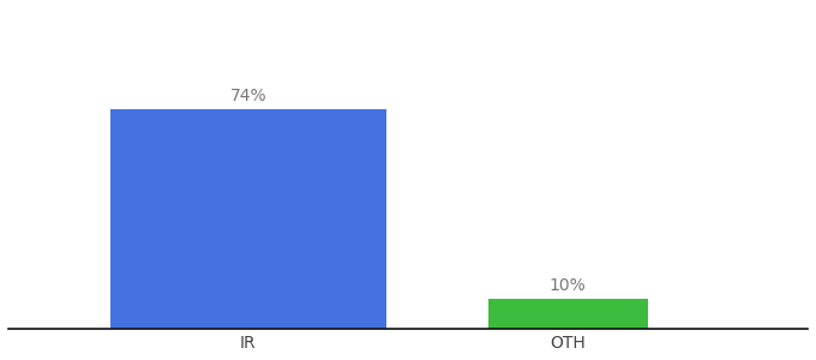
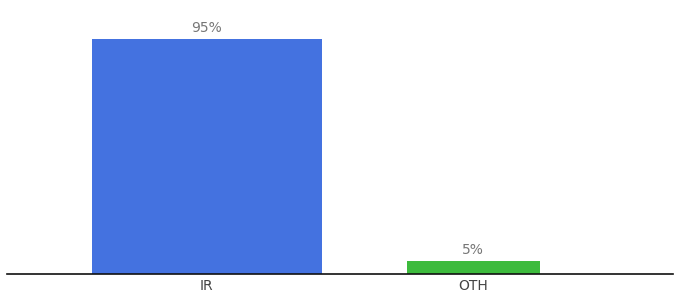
IR: 74% -> 95%
OTH: 10% -> 5%
